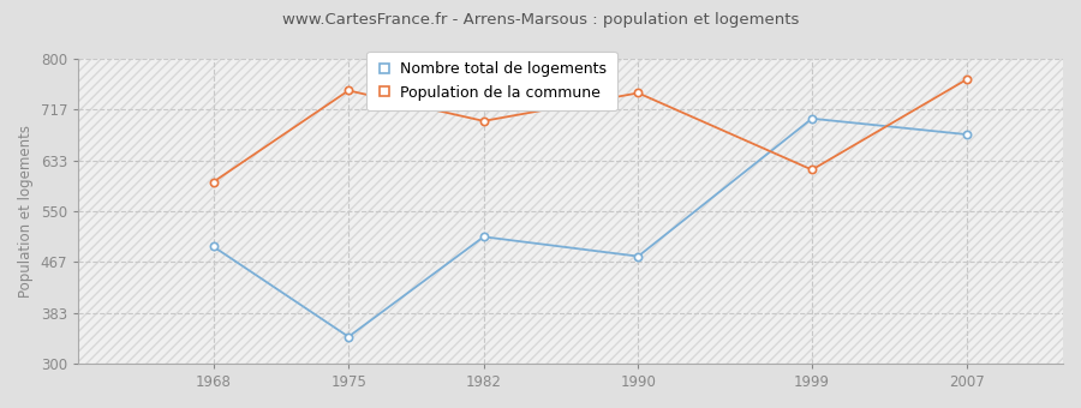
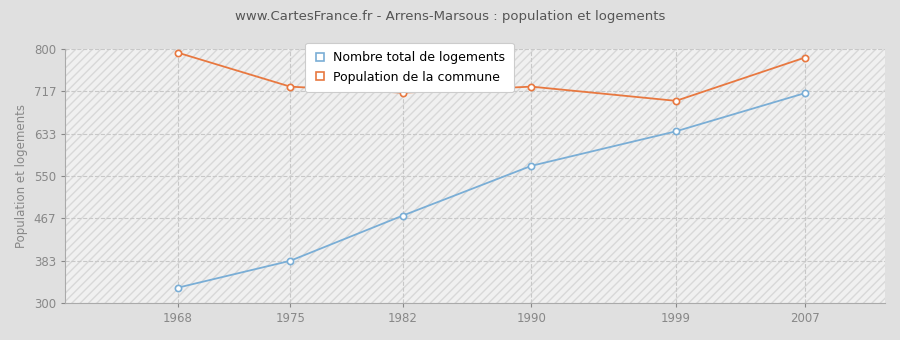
Nombre total de logements/1968: 492 -> 330
Population de la commune/1968: 598 -> 793
Nombre total de logements/1975: 344 -> 383
Population de la commune/1975: 748 -> 726
Nombre total de logements/1982: 508 -> 472
Population de la commune/1982: 698 -> 714
Nombre total de logements/1990: 476 -> 570
Population de la commune/1990: 744 -> 726
Nombre total de logements/1999: 702 -> 638
Population de la commune/1999: 618 -> 698
Nombre total de logements/2007: 676 -> 713
Population de la commune/2007: 766 -> 783
